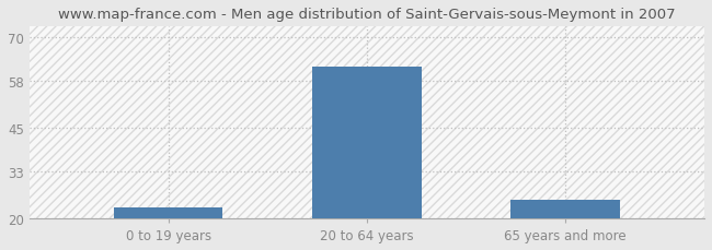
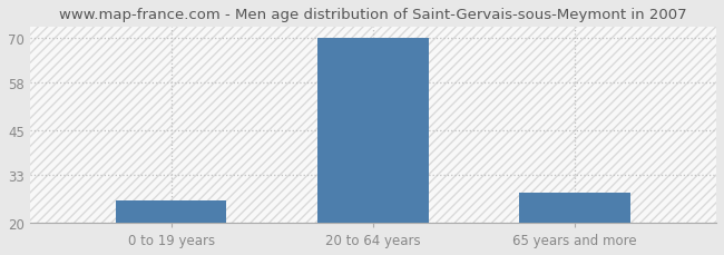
0 to 19 years: 23 -> 26
20 to 64 years: 62 -> 70
65 years and more: 25 -> 28
